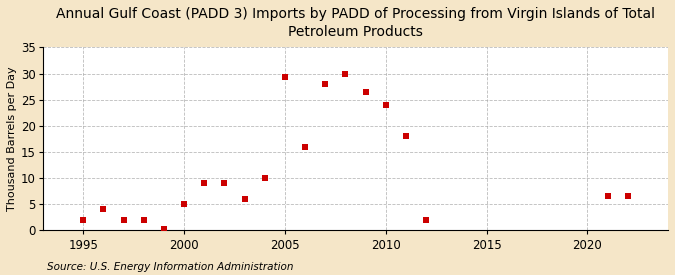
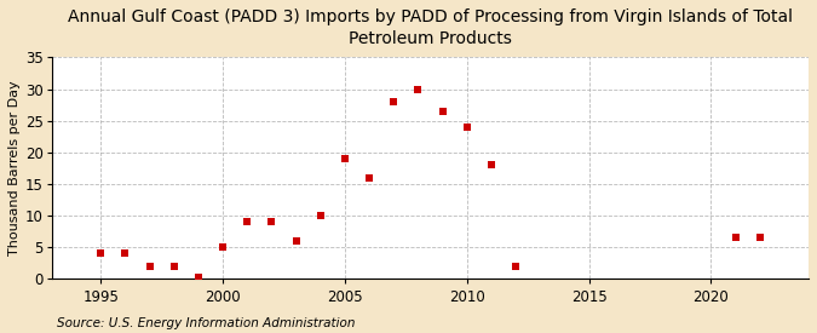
1995: 2.0 -> 4.0
2005: 29.4 -> 19.0
